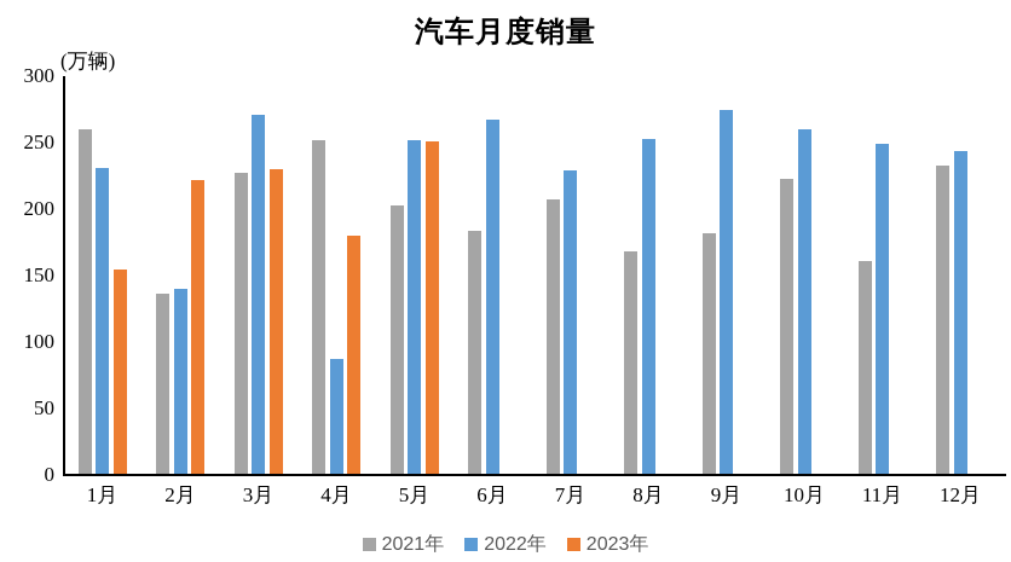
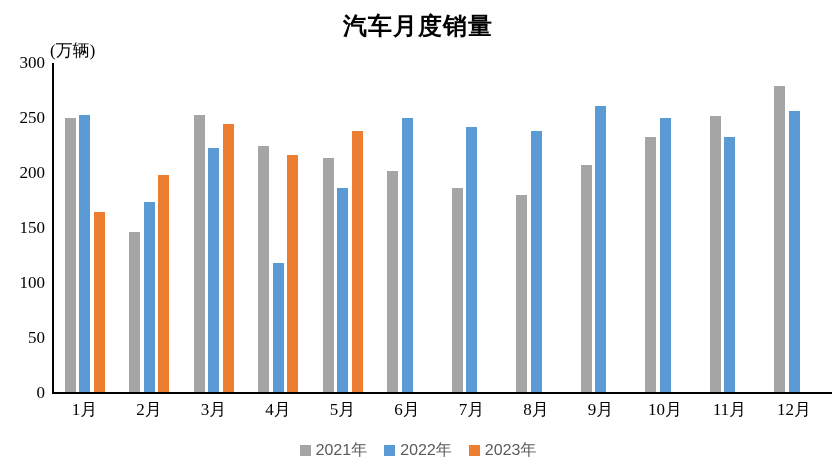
2021年/1月: 260 -> 250
2022年/1月: 231 -> 253
2023年/1月: 155 -> 165
2021年/2月: 136 -> 146
2022年/2月: 140 -> 174
2023年/2月: 222 -> 198
2021年/3月: 227 -> 253
2022年/3月: 271 -> 223
2023年/3月: 230 -> 245
2021年/4月: 252 -> 225
2022年/4月: 87 -> 118
2023年/4月: 180 -> 216
2021年/5月: 203 -> 214
2022年/5月: 252 -> 186
2023年/5月: 251 -> 238
2021年/6月: 184 -> 202
2022年/6月: 267 -> 250
2021年/7月: 207 -> 186
2022年/7月: 229 -> 242
2021年/8月: 168 -> 180
2022年/8月: 253 -> 238
2021年/9月: 182 -> 207
2022年/9月: 275 -> 261
2021年/10月: 223 -> 233
2022年/10月: 260 -> 250
2021年/11月: 161 -> 252
2022年/11月: 249 -> 233
2021年/12月: 233 -> 279
2022年/12月: 244 -> 256
